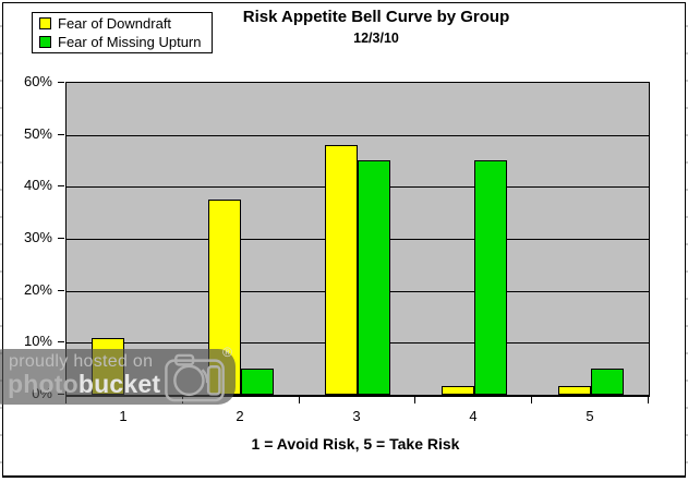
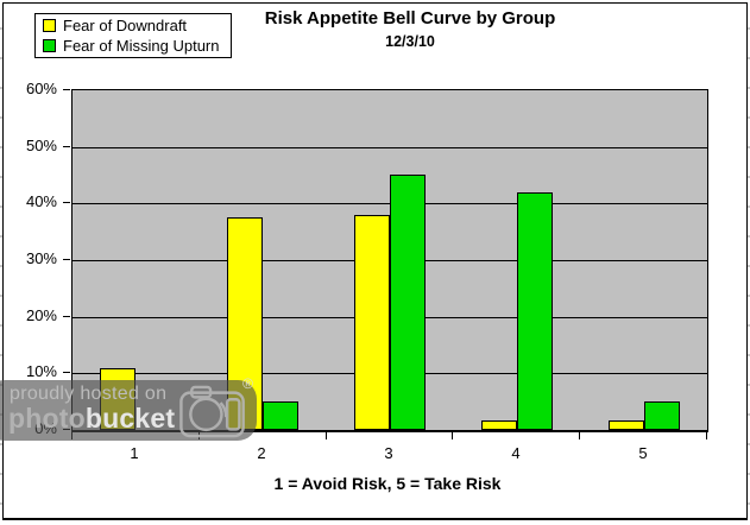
Fear of Downdraft/3: 48% -> 38%
Fear of Missing Upturn/4: 45% -> 42%
